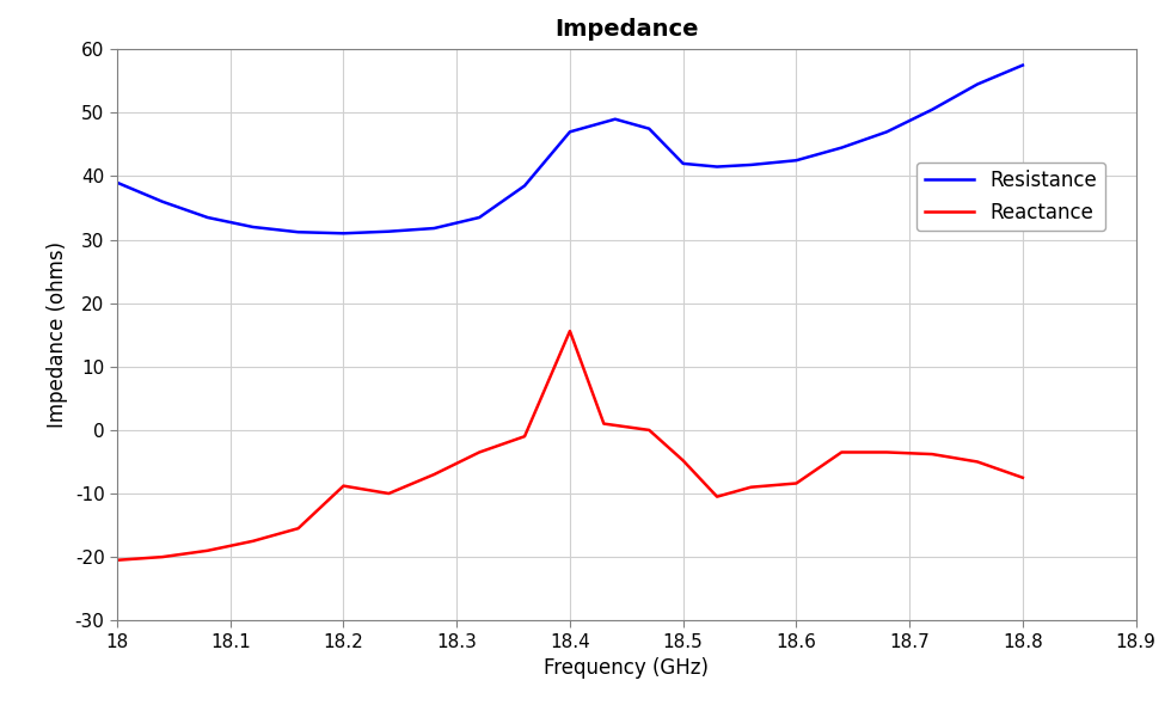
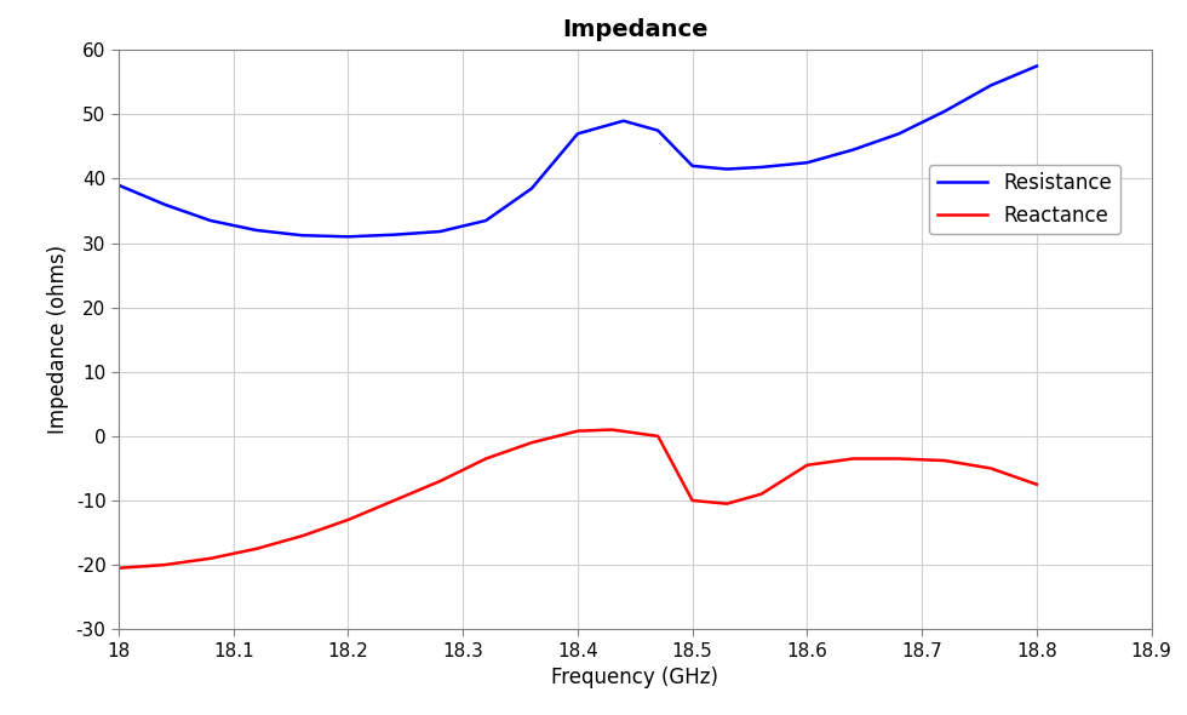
Reactance/18.2: -8.8 -> -13.0
Reactance/18.4: 15.6 -> 0.8
Reactance/18.5: -4.8 -> -10.0
Reactance/18.6: -8.4 -> -4.5
